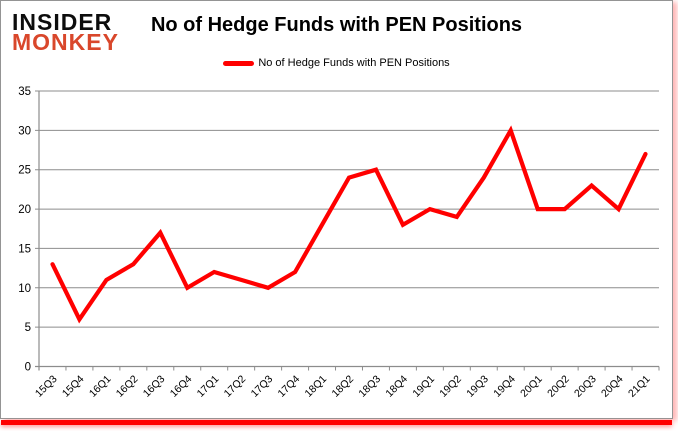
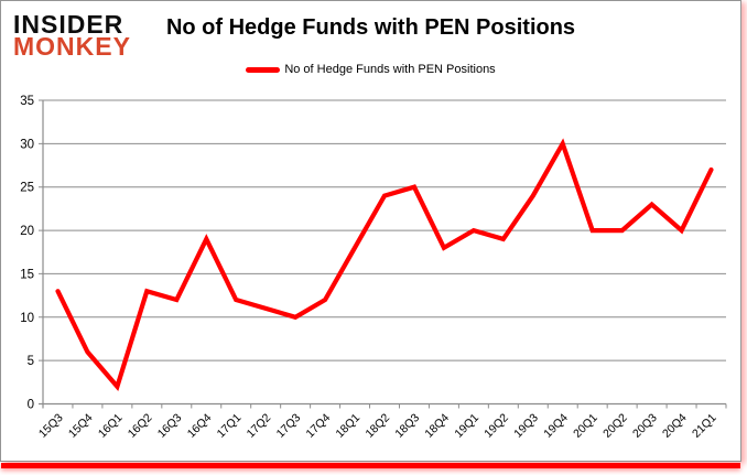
16Q1: 11 -> 2
16Q3: 17 -> 12
16Q4: 10 -> 19
